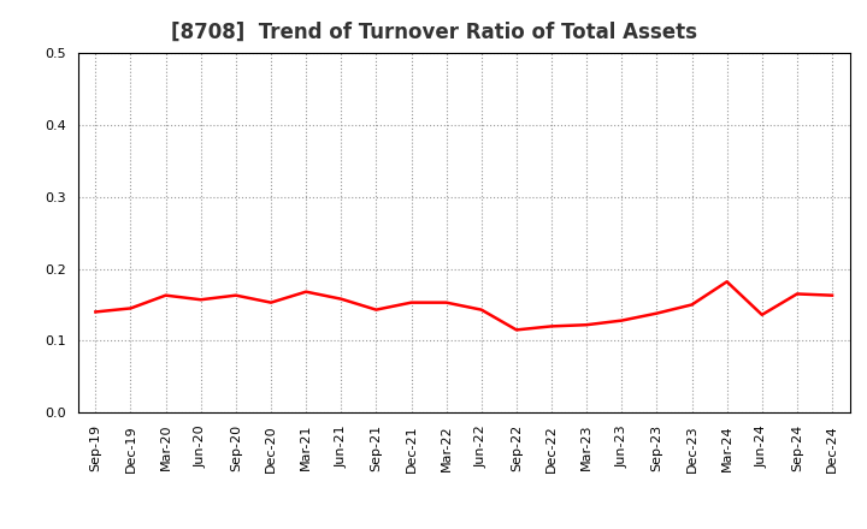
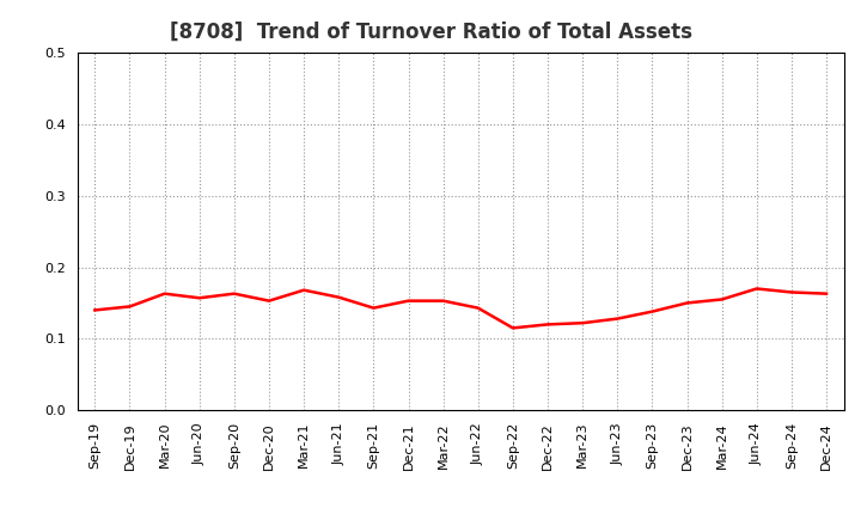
Mar-24: 0.182 -> 0.155
Jun-24: 0.136 -> 0.170
